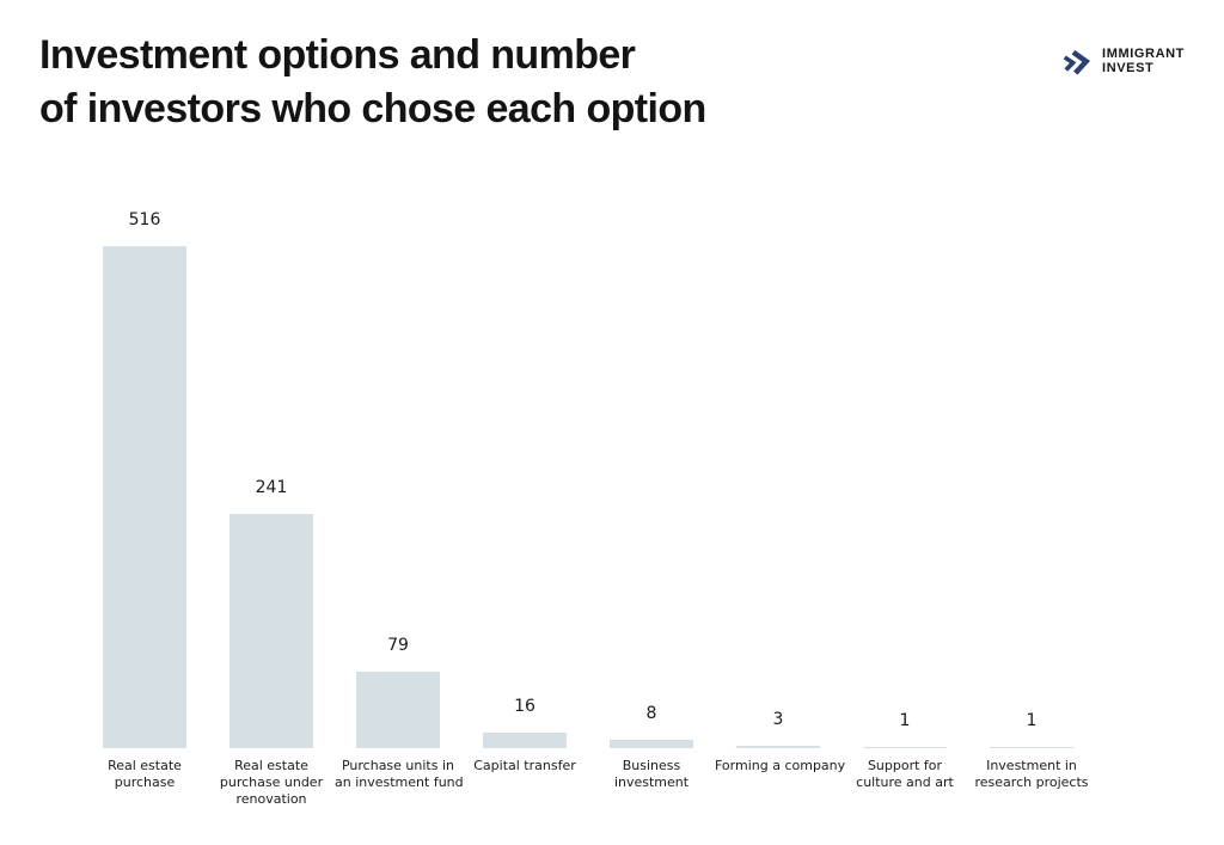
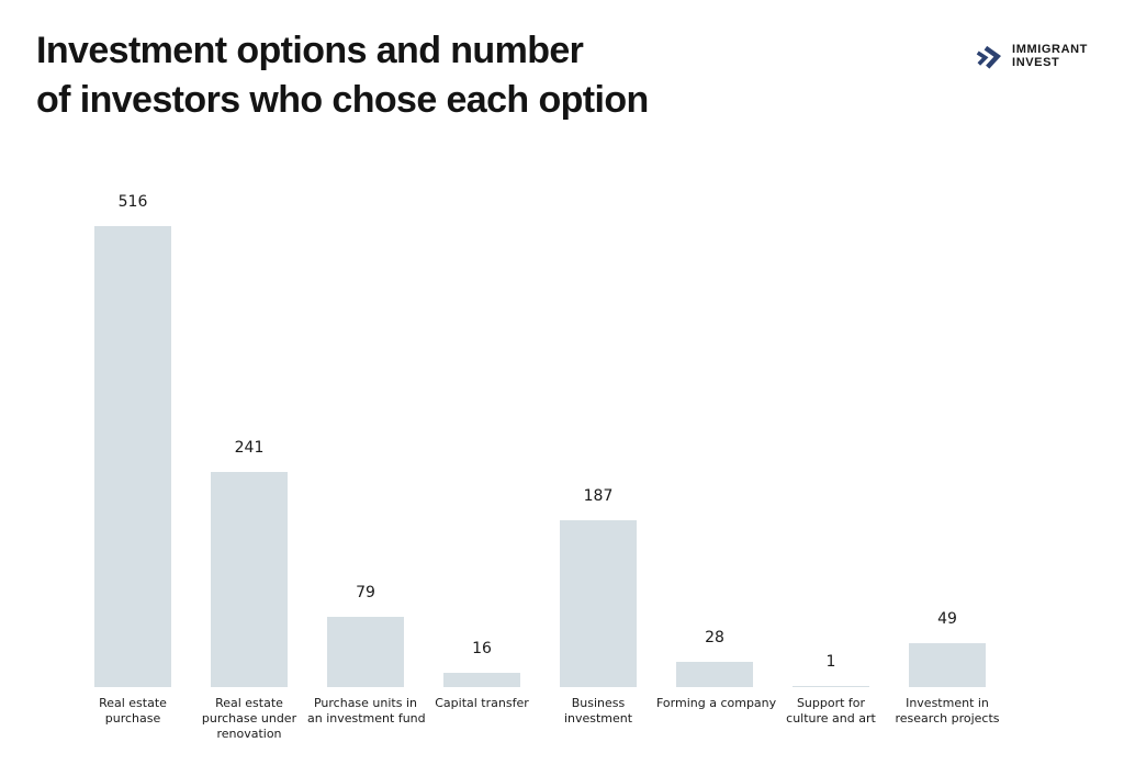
Business investment: 8 -> 187
Forming a company: 3 -> 28
Investment in research projects: 1 -> 49
